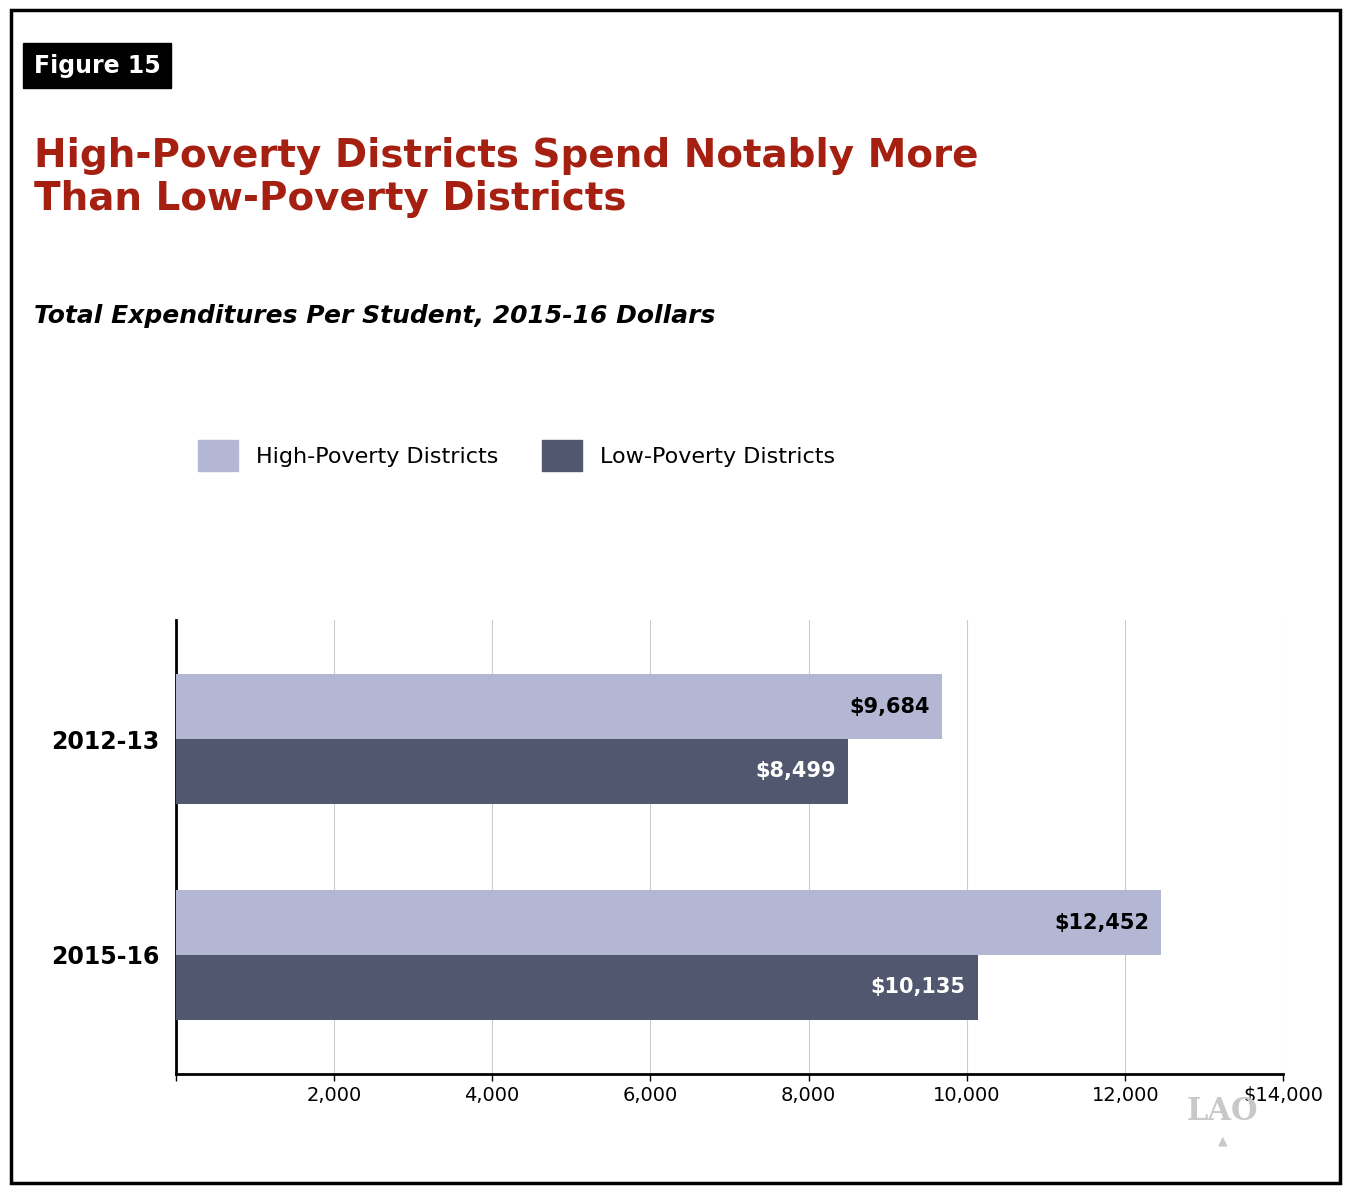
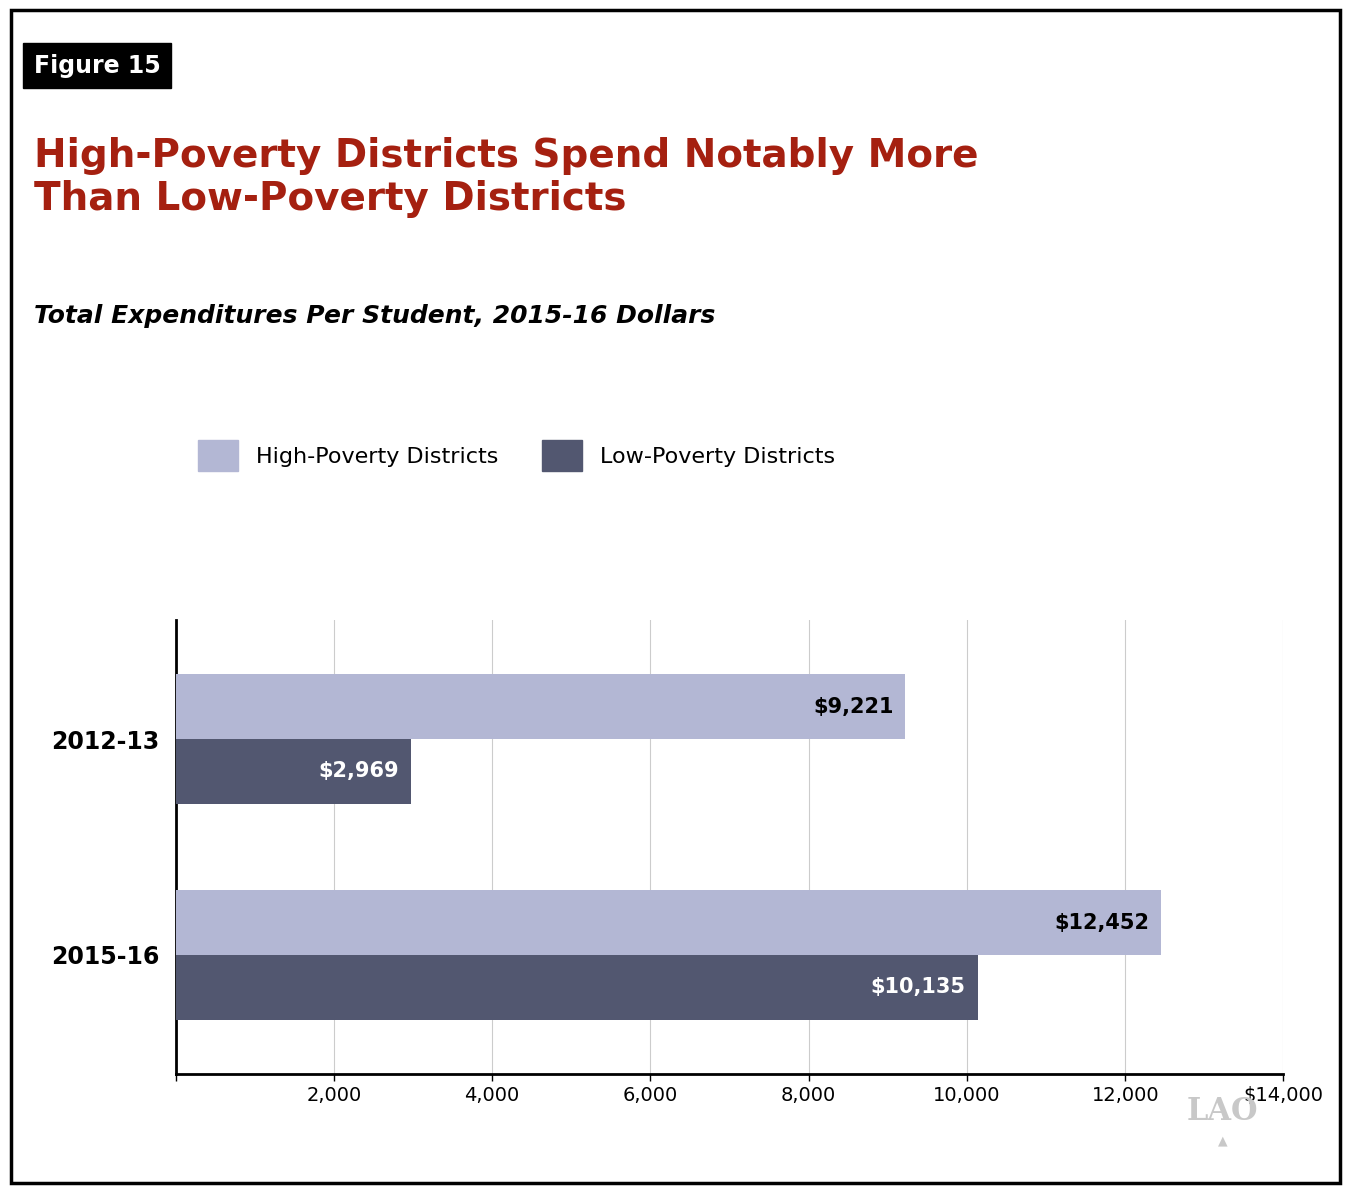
High-Poverty Districts/2012-13: $9,684 -> $9,221
Low-Poverty Districts/2012-13: $8,499 -> $2,969
